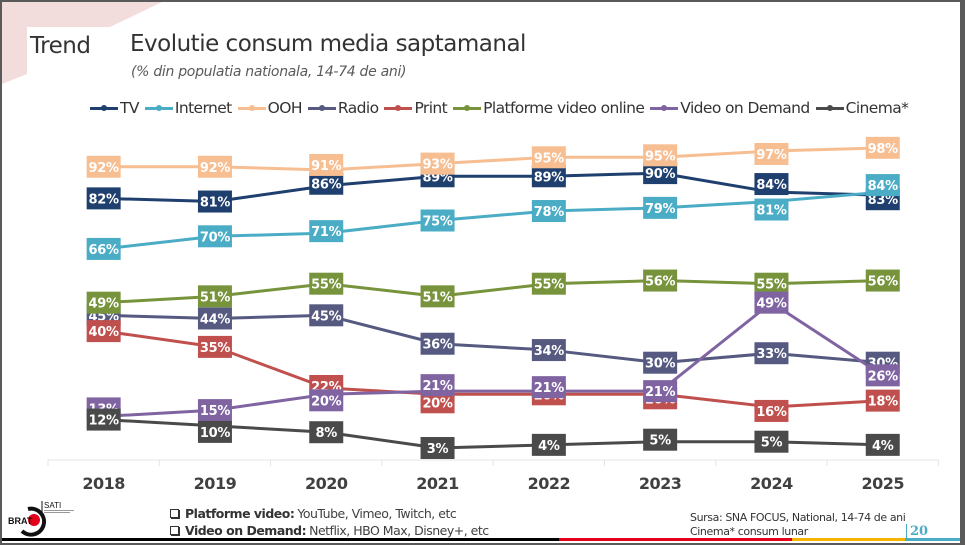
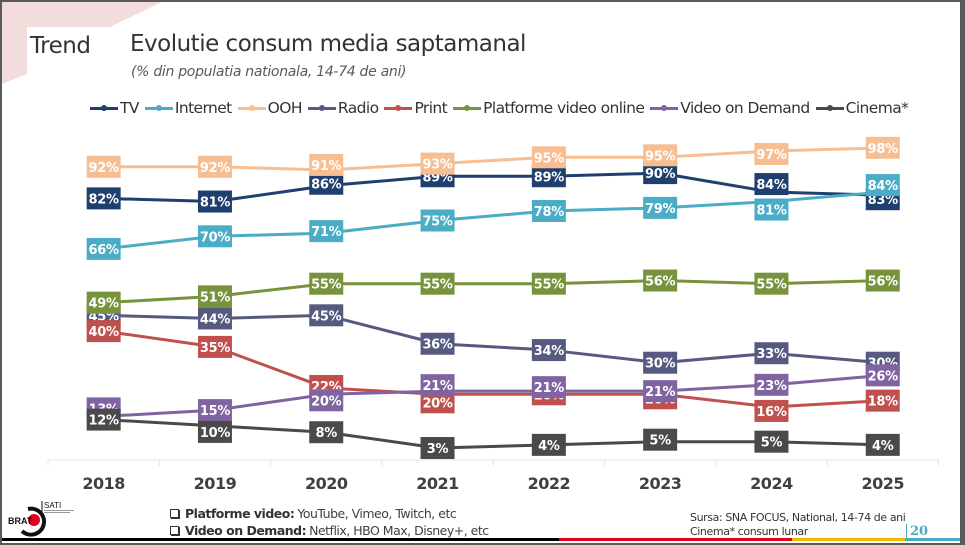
Platforme video online/2021: 51% -> 55%
Video on Demand/2024: 49% -> 23%
